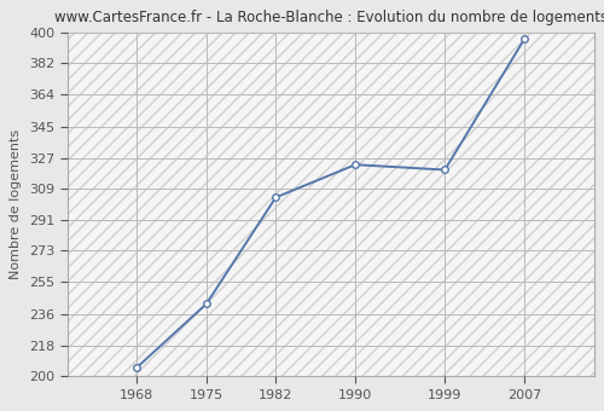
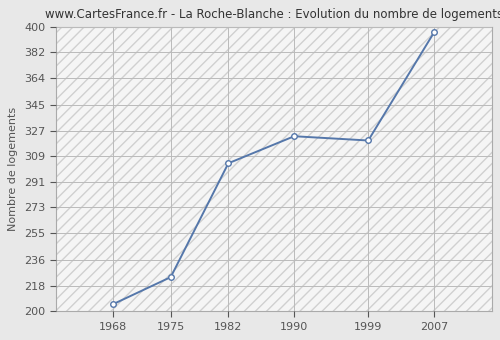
1975: 242 -> 224
